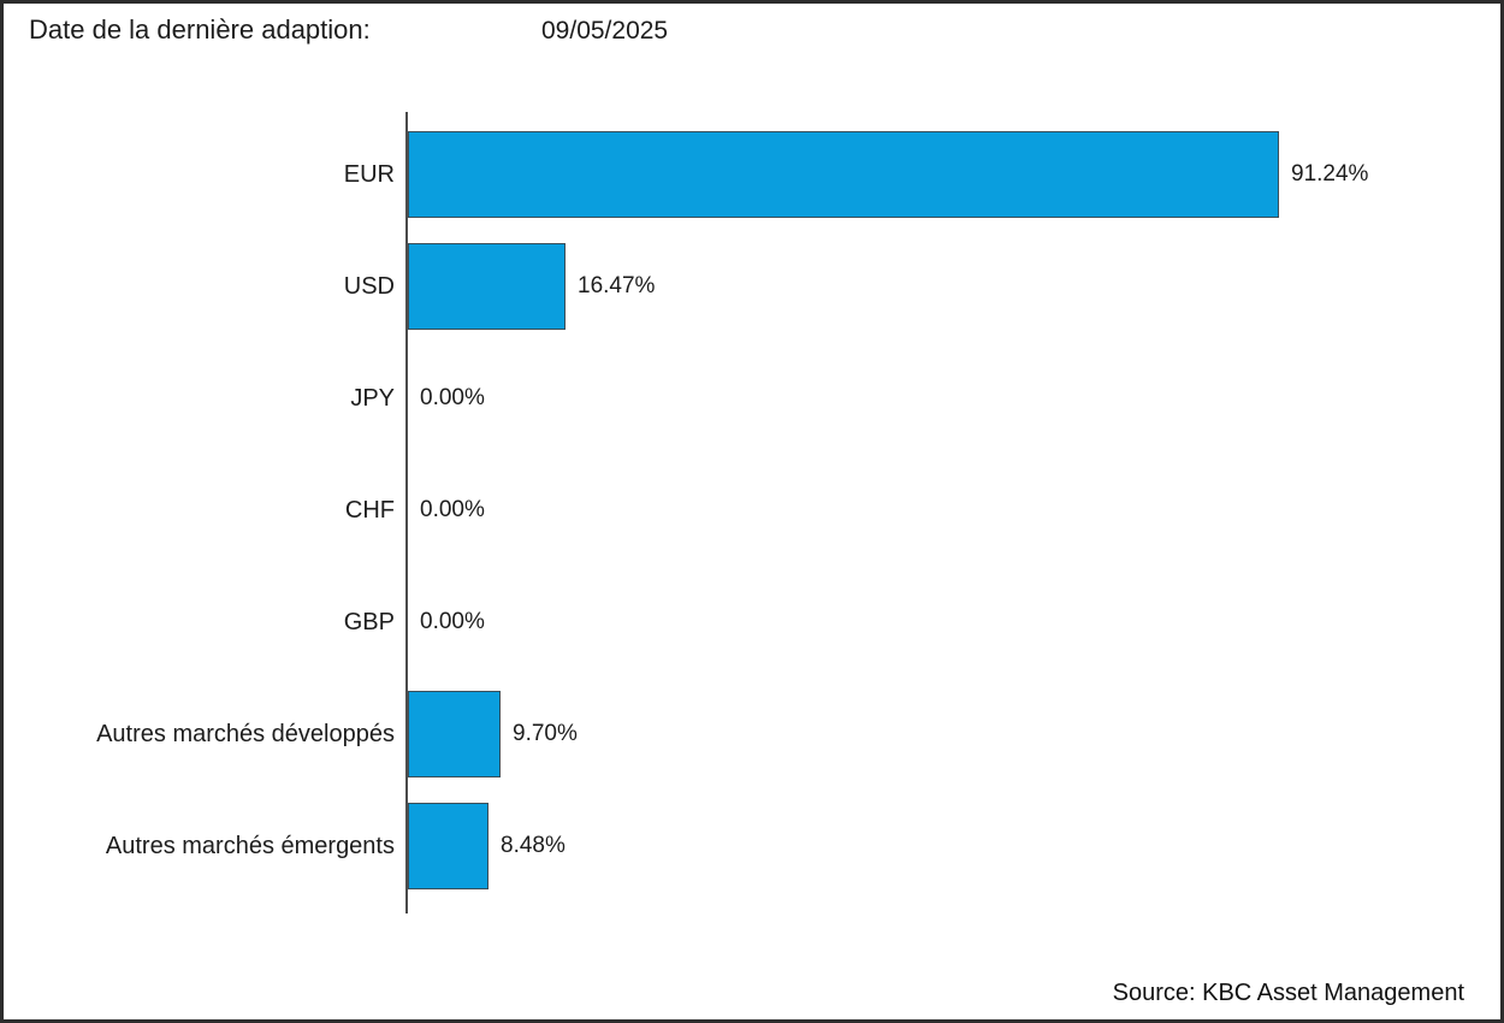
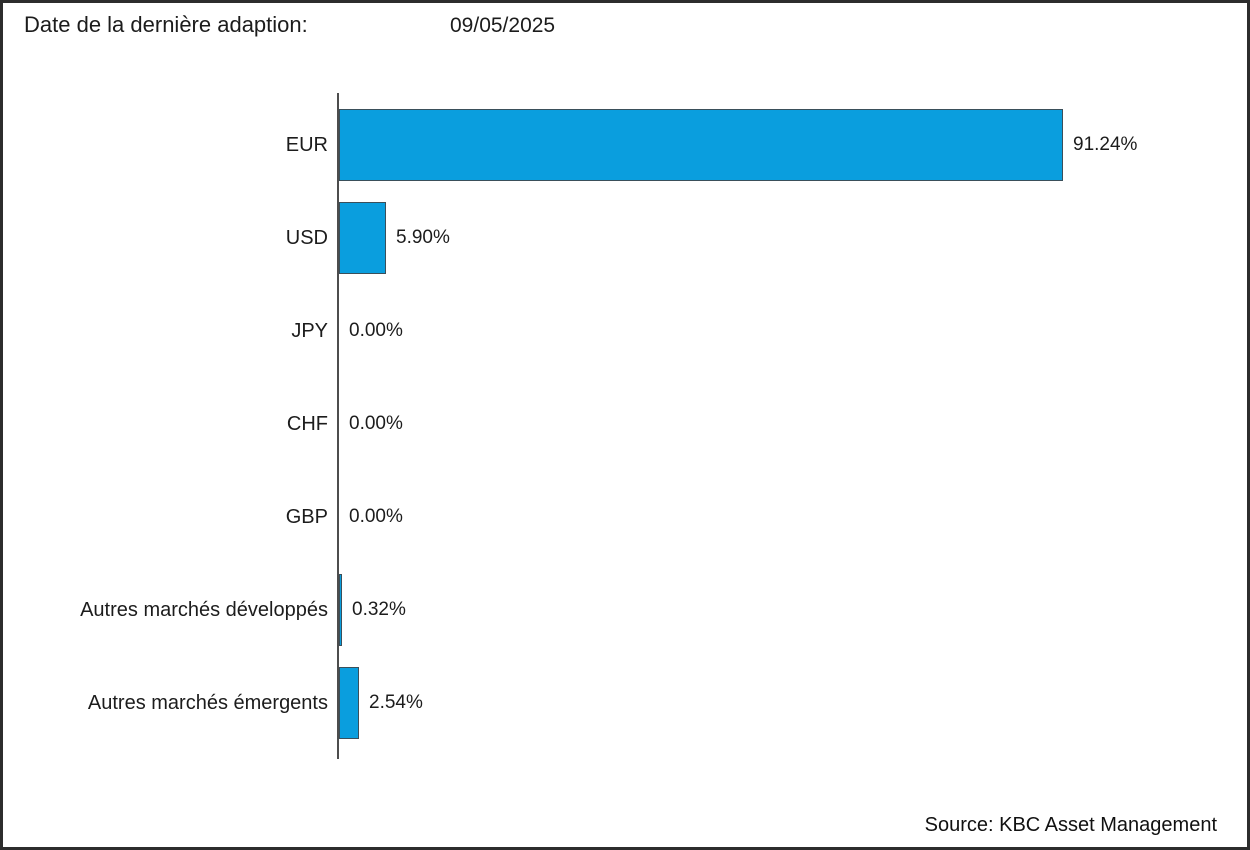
USD: 16.47% -> 5.90%
Autres marchés développés: 9.70% -> 0.32%
Autres marchés émergents: 8.48% -> 2.54%
